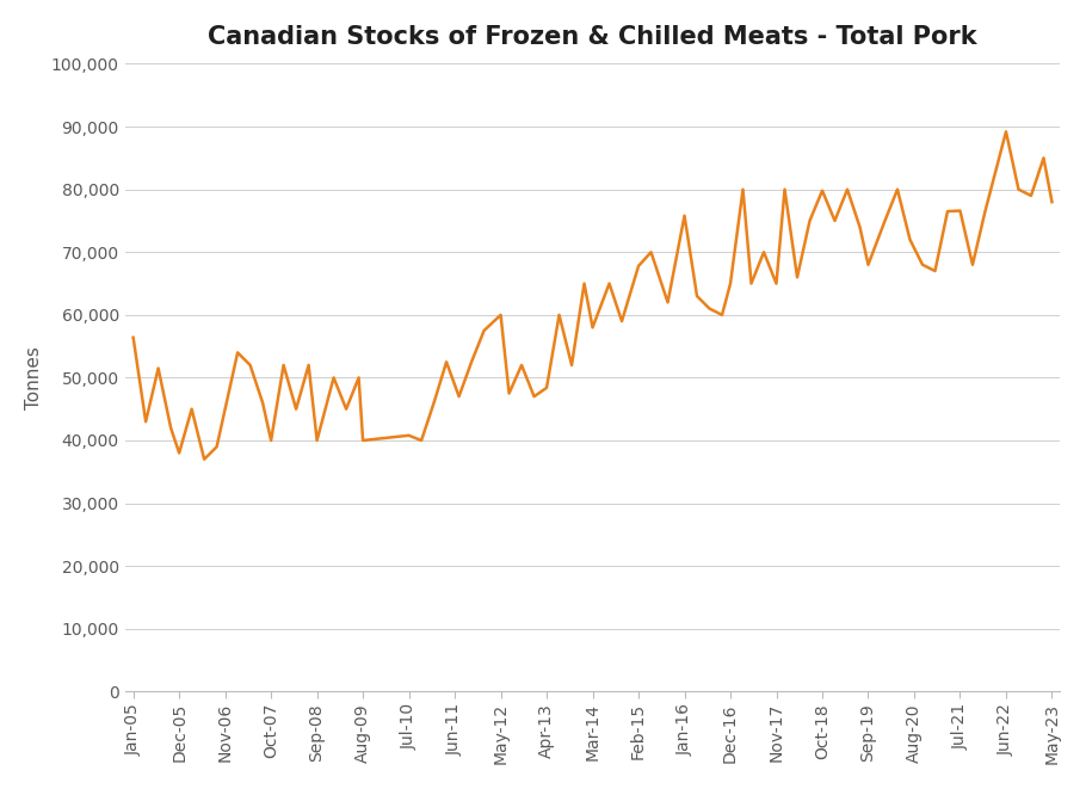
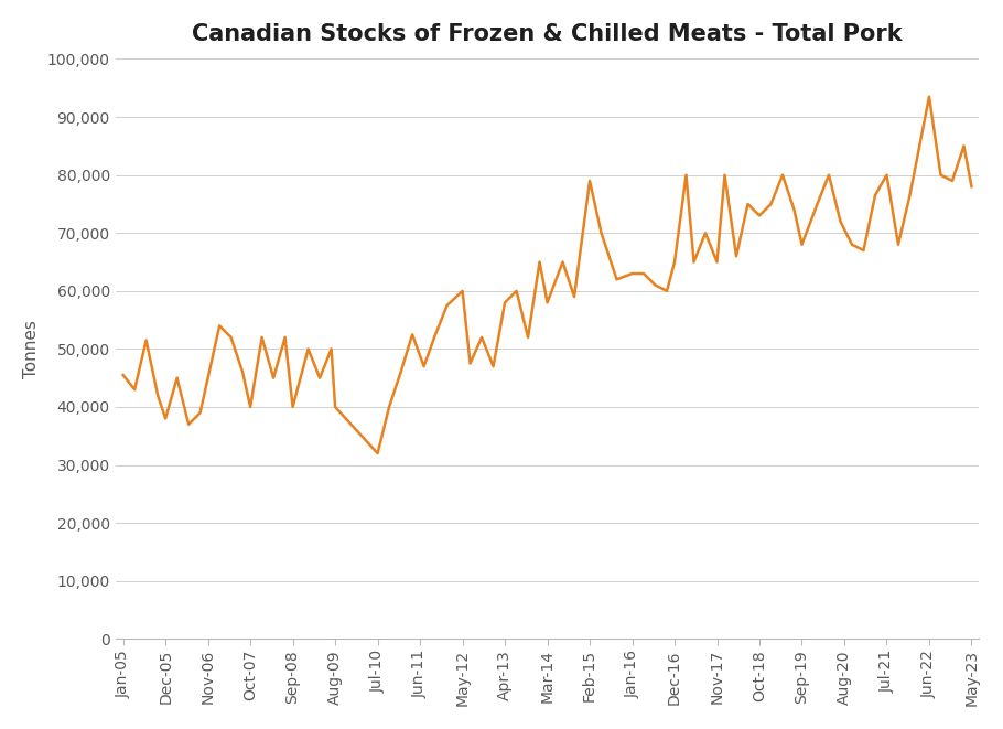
Jan-05: 56,400 -> 45,500
Jul-10: 40,800 -> 32,000
Apr-13: 48,400 -> 58,000
Feb-15: 67,800 -> 79,000
Jan-16: 75,800 -> 63,000
Oct-18: 79,800 -> 73,000
Jul-21: 76,600 -> 80,000
Jun-22: 89,200 -> 93,500
